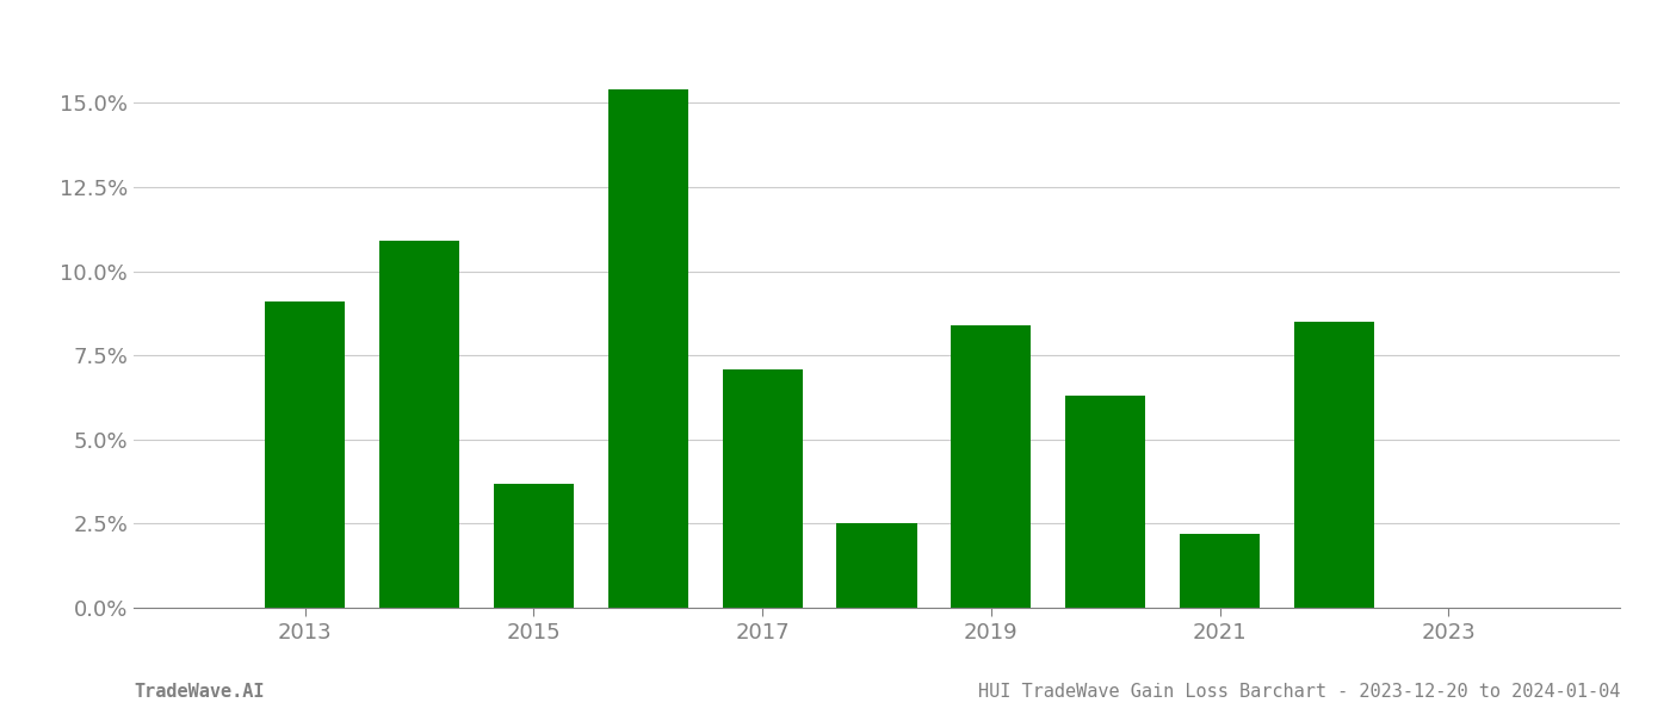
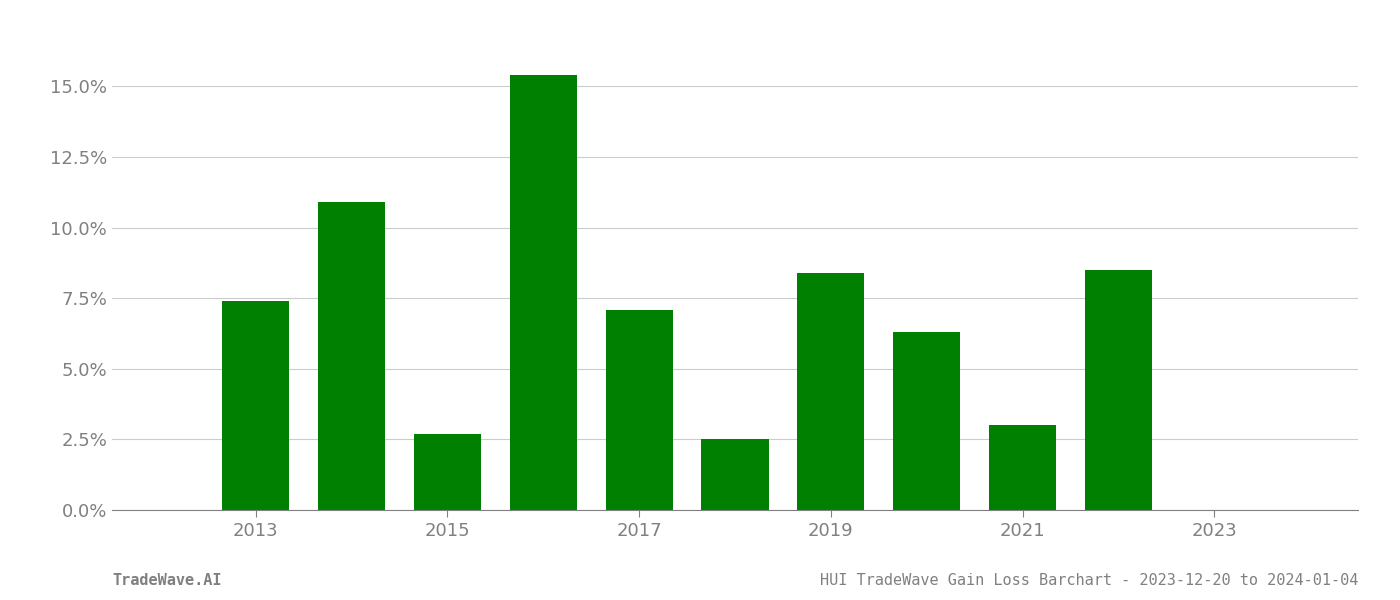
2013: 9.1% -> 7.4%
2015: 3.7% -> 2.7%
2021: 2.2% -> 3.0%
